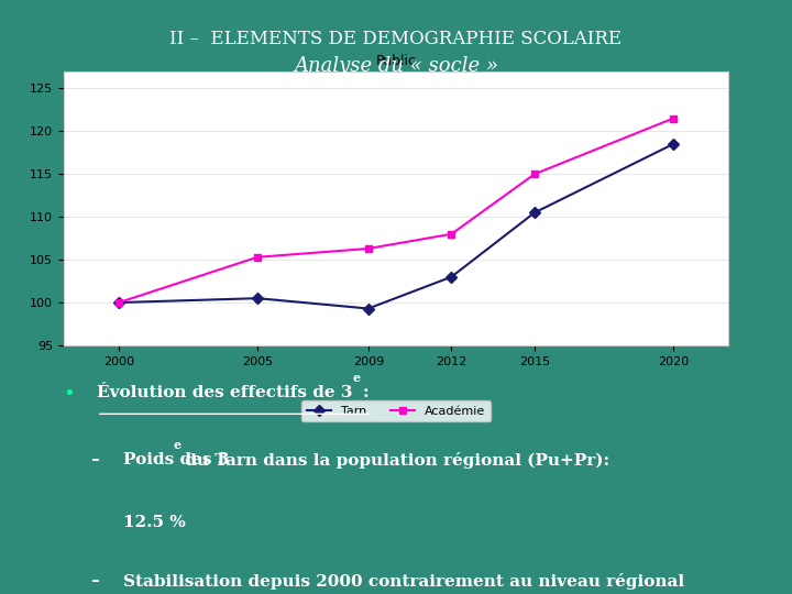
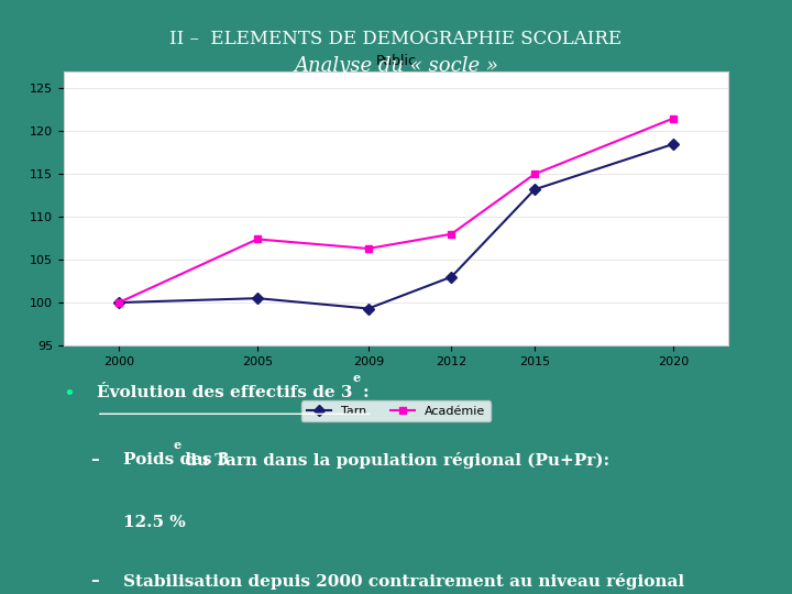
Académie/2005: 105.3 -> 107.4
Tarn/2015: 110.5 -> 113.2
